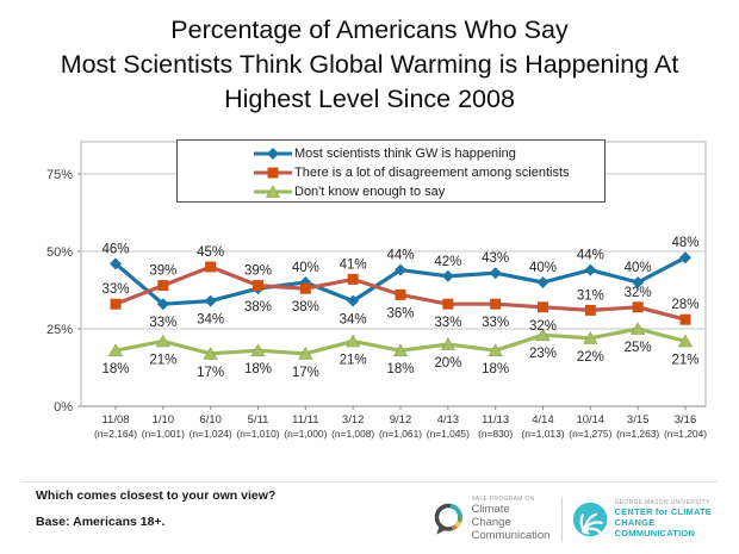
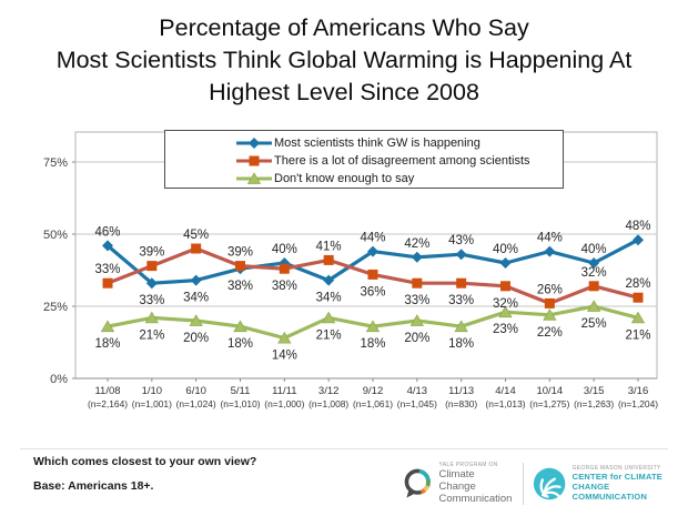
Don't know enough to say/6/10: 17% -> 20%
Don't know enough to say/11/11: 17% -> 14%
There is a lot of disagreement among scientists/10/14: 31% -> 26%
